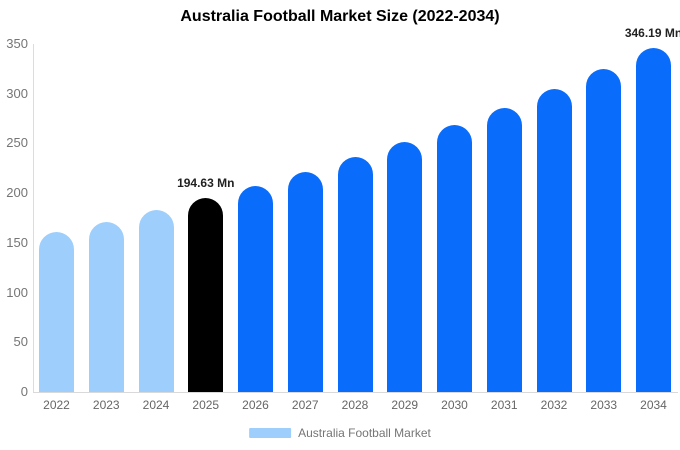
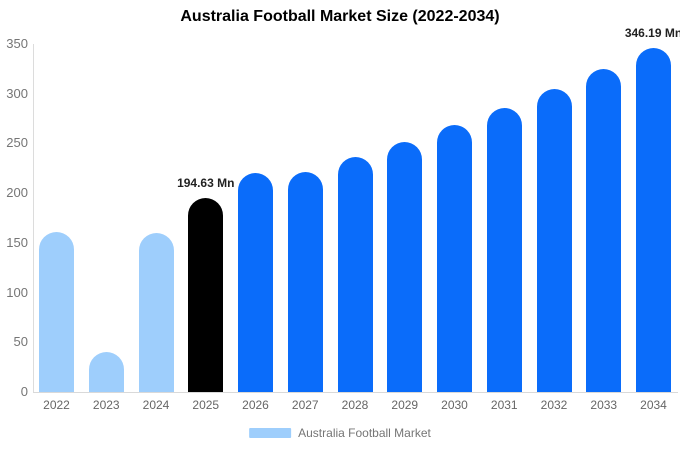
2023: 170 -> 40
2024: 180 -> 160
2026: 210 -> 220
